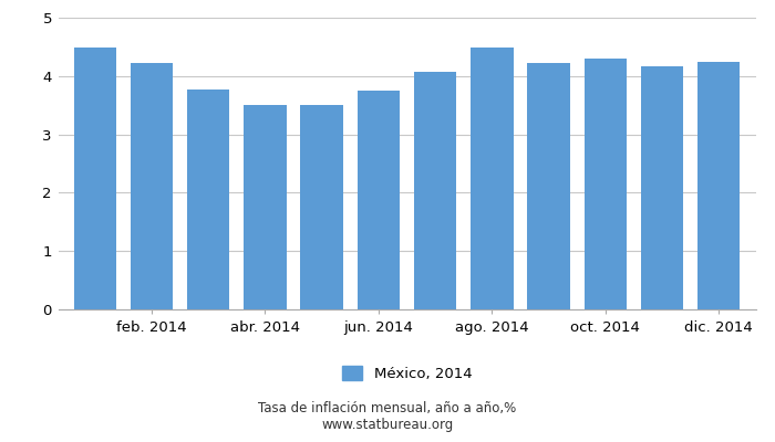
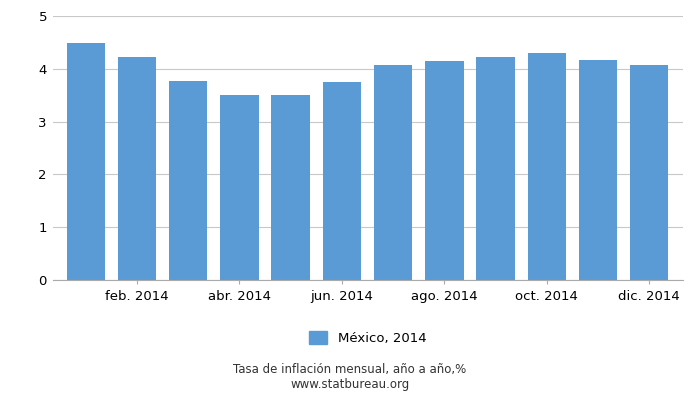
ago. 2014: 4.48 -> 4.14
dic. 2014: 4.24 -> 4.08
